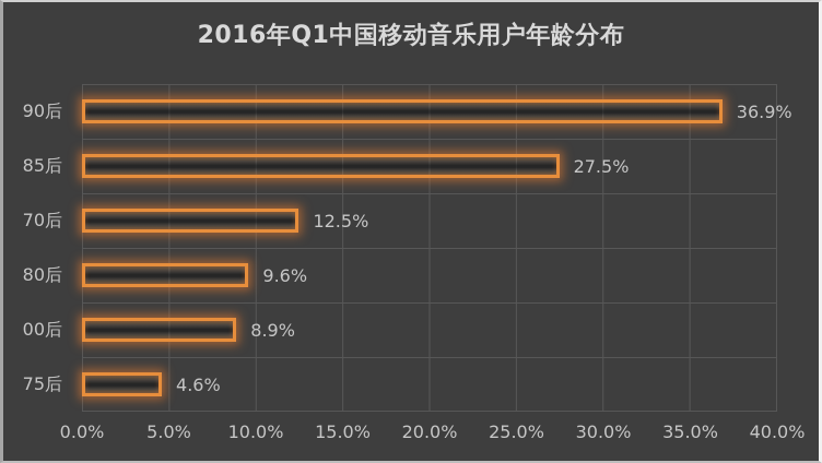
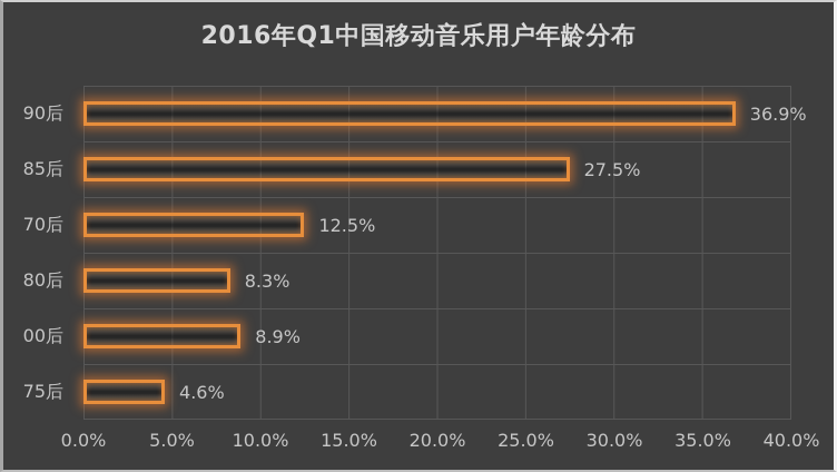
80后: 9.6% -> 8.3%
